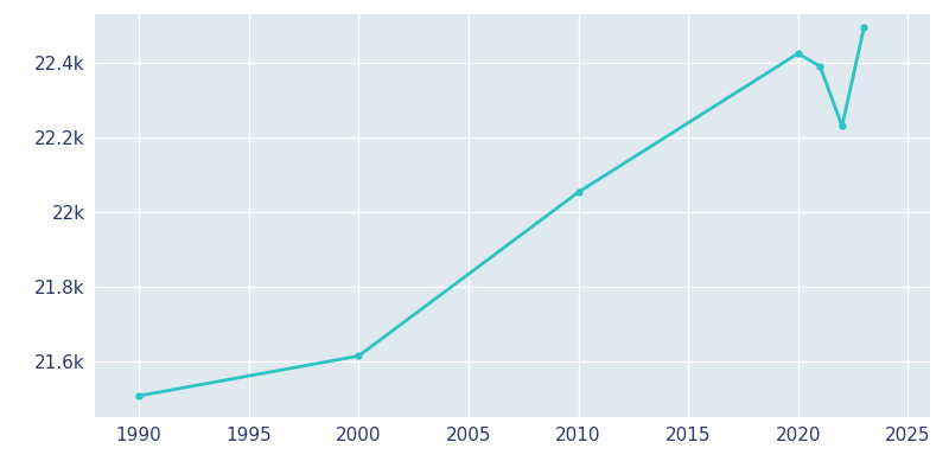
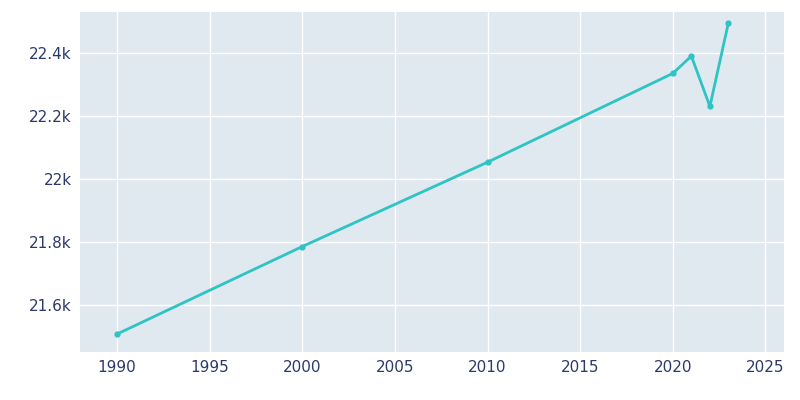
2000: 21.614k -> 21.785k
2020: 22.425k -> 22.335k
